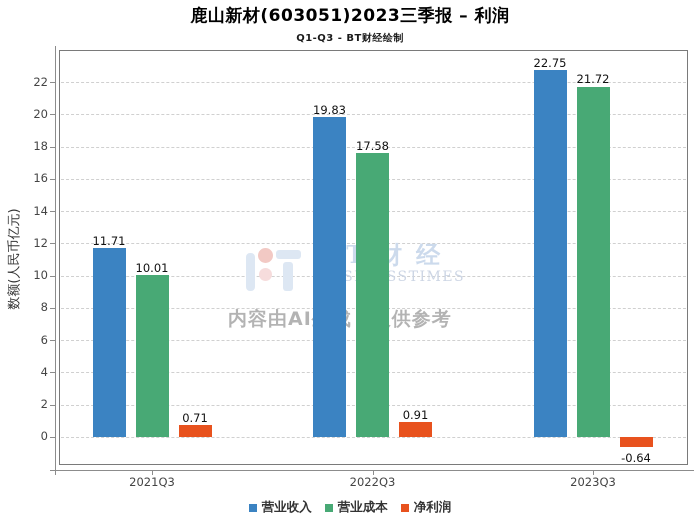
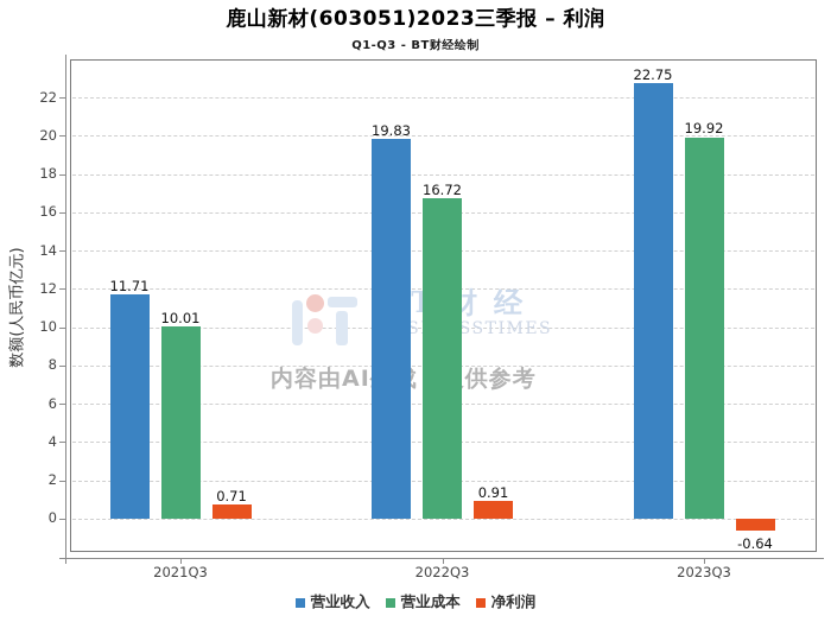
营业成本/2022Q3: 17.58 -> 16.72
营业成本/2023Q3: 21.72 -> 19.92
